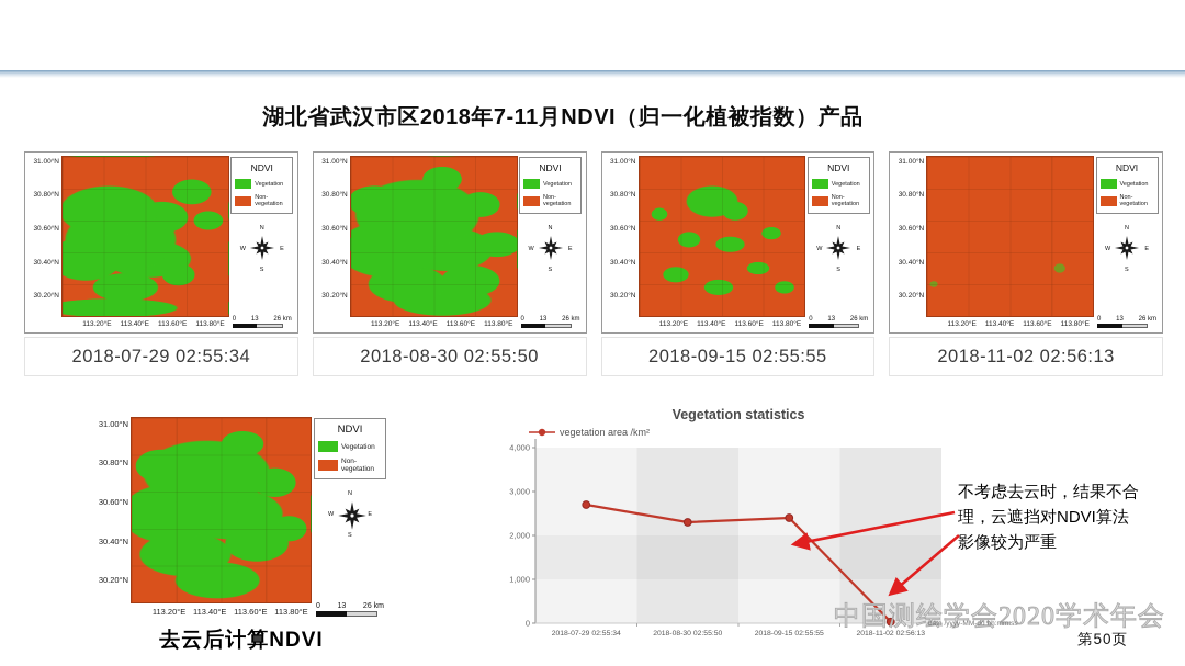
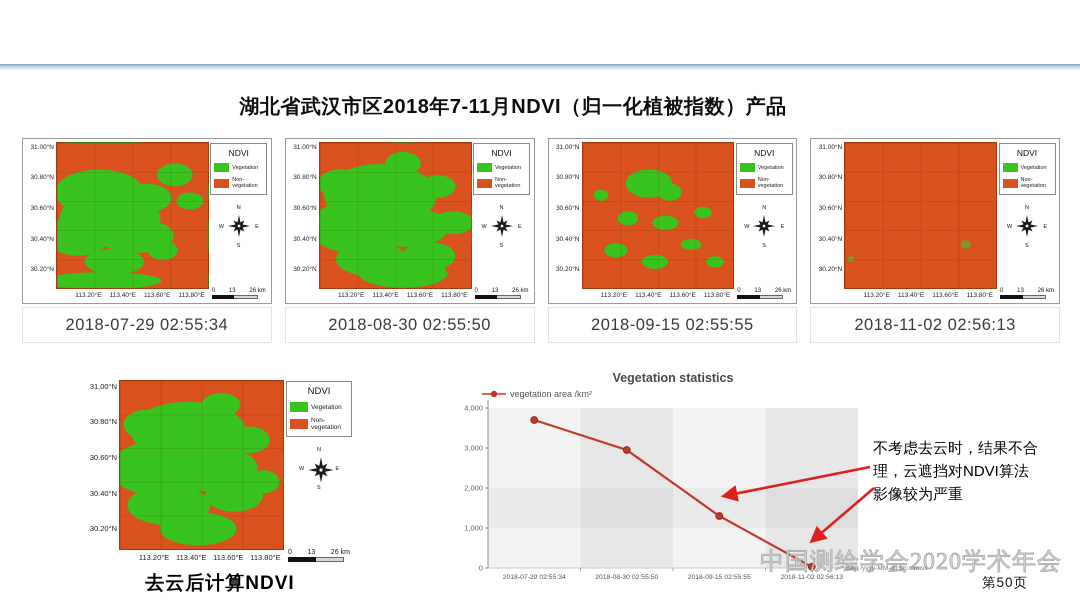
2018-07-29 02:55:34: 2700 -> 3700
2018-08-30 02:55:50: 2300 -> 3000
2018-09-15 02:55:55: 2400 -> 1300
